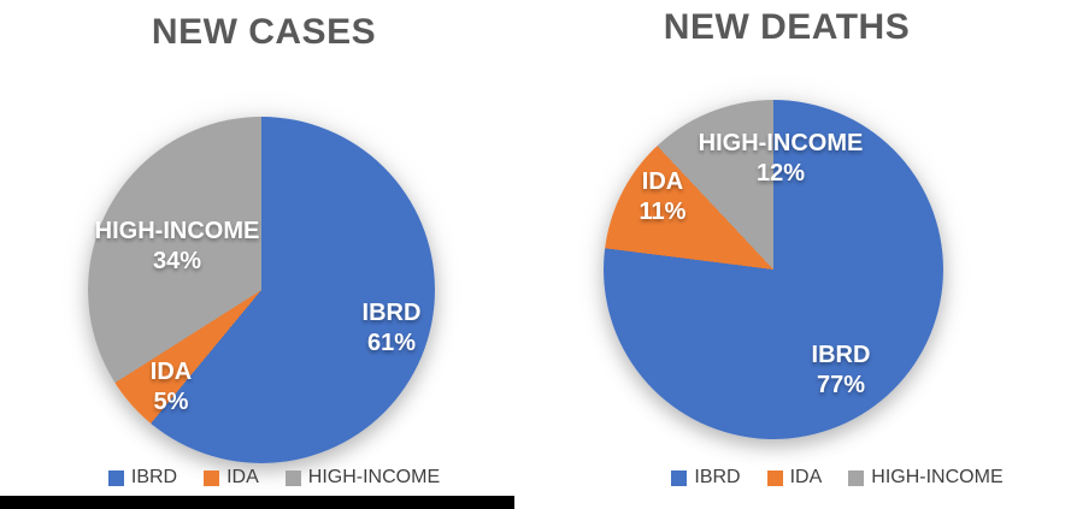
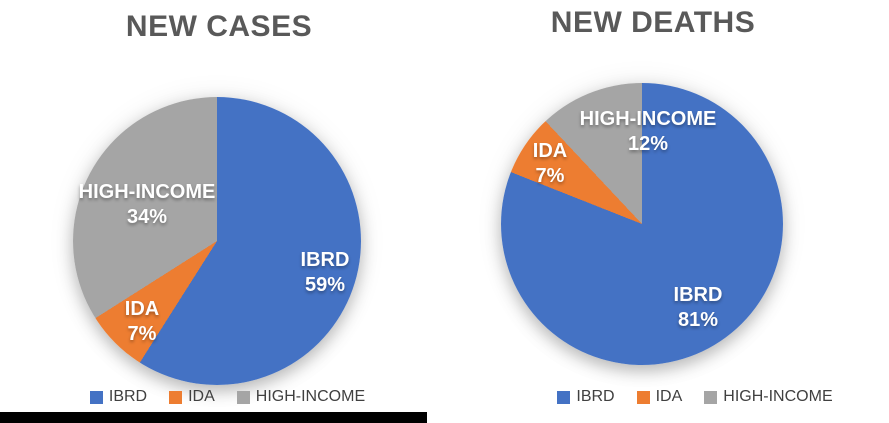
NEW CASES/IBRD: 61% -> 59%
NEW CASES/IDA: 5% -> 7%
NEW DEATHS/IBRD: 77% -> 81%
NEW DEATHS/IDA: 11% -> 7%
